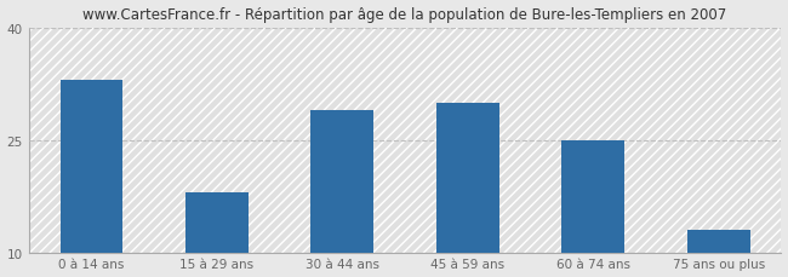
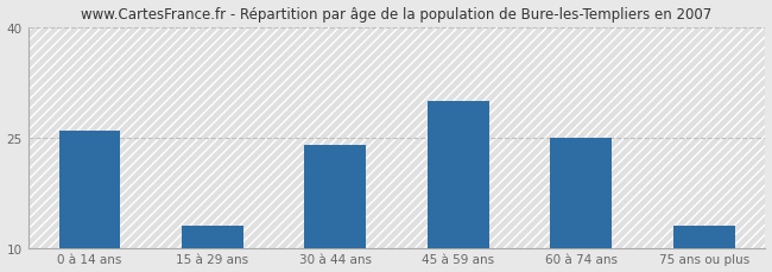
0 à 14 ans: 33 -> 26
15 à 29 ans: 18 -> 13
30 à 44 ans: 29 -> 24
